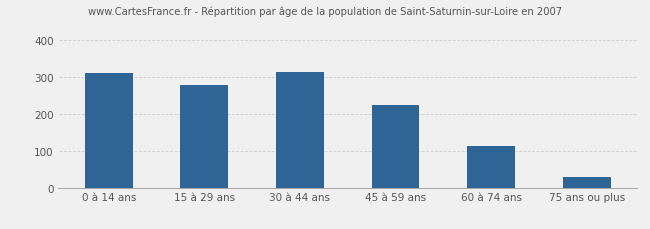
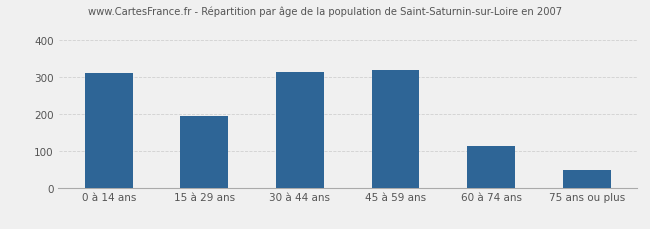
15 à 29 ans: 280 -> 194
45 à 59 ans: 225 -> 319
75 ans ou plus: 30 -> 48
